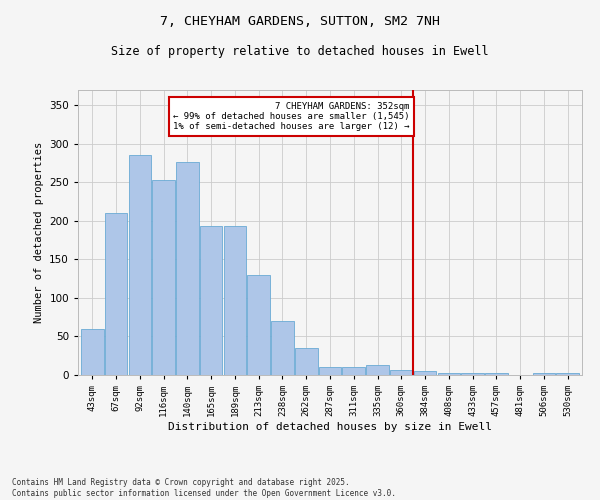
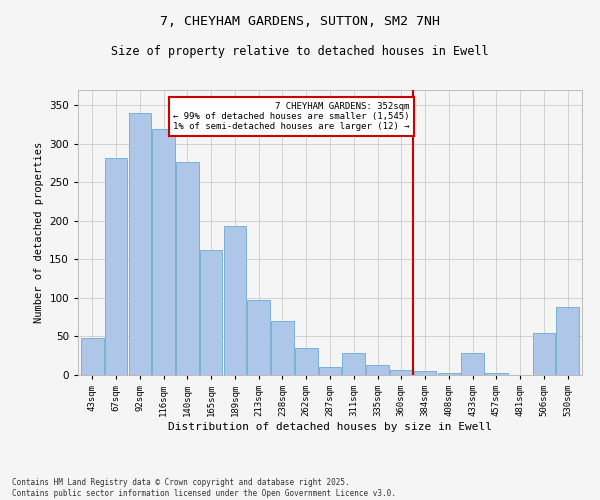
43sqm: 60 -> 48
67sqm: 210 -> 282
92sqm: 285 -> 340
116sqm: 253 -> 320
165sqm: 193 -> 162
213sqm: 130 -> 98
311sqm: 10 -> 28
433sqm: 3 -> 28
506sqm: 3 -> 54
530sqm: 3 -> 88
